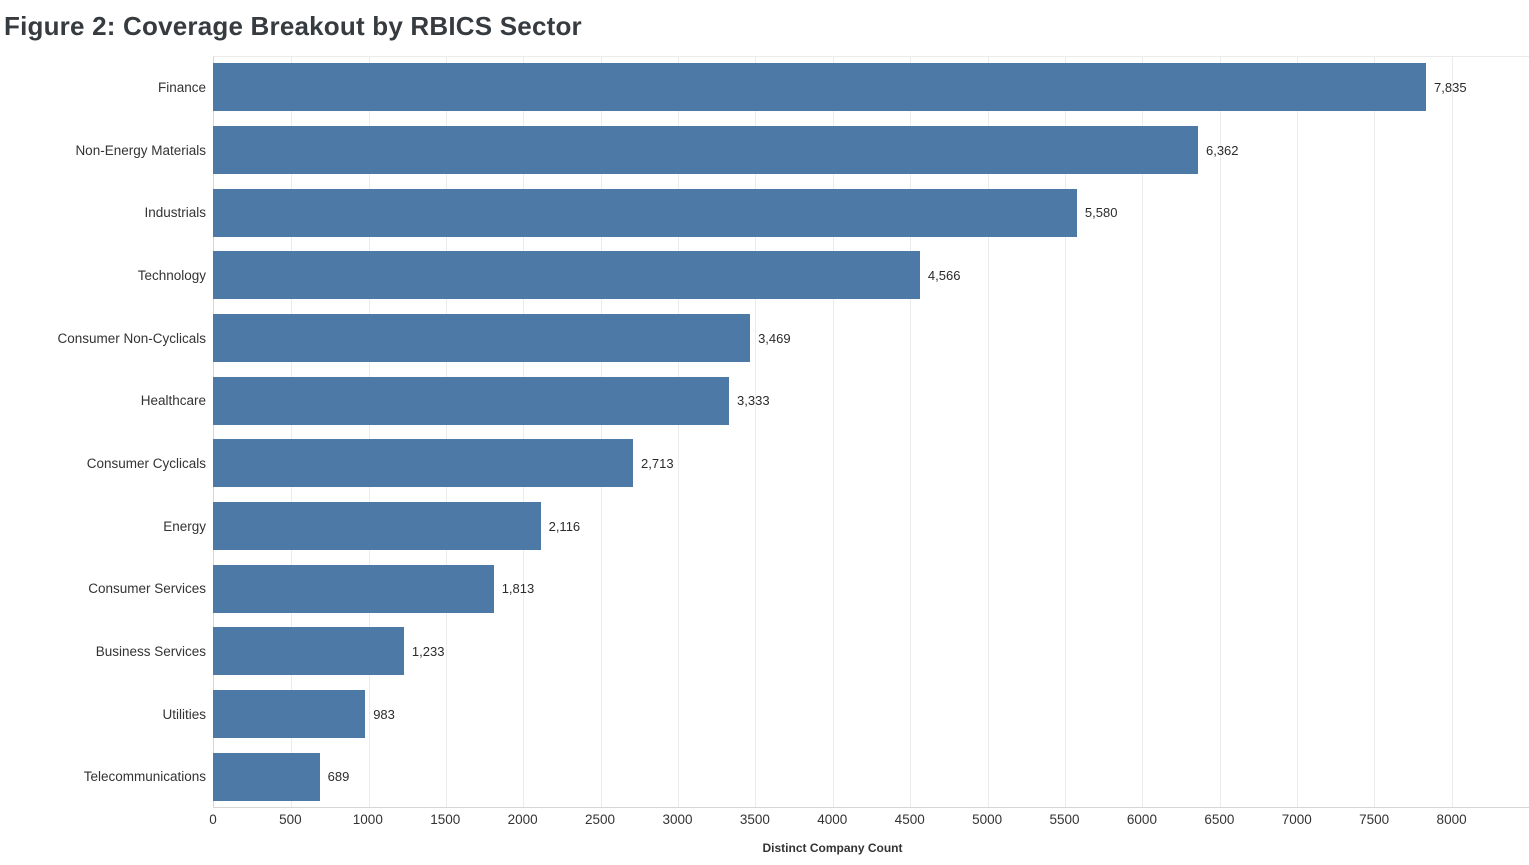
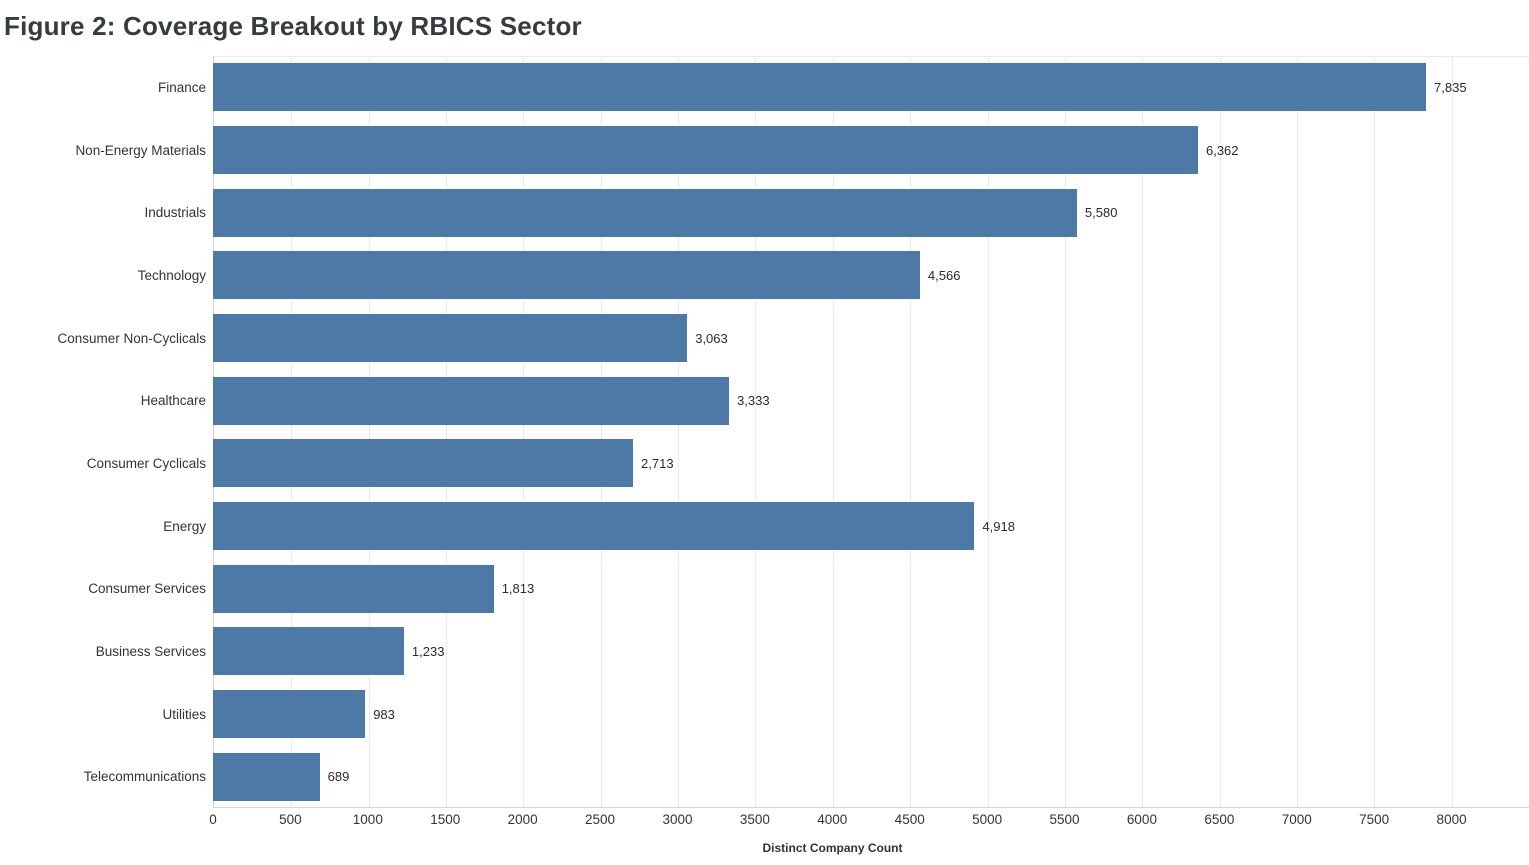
Consumer Non-Cyclicals: 3,469 -> 3,063
Energy: 2,116 -> 4,918
